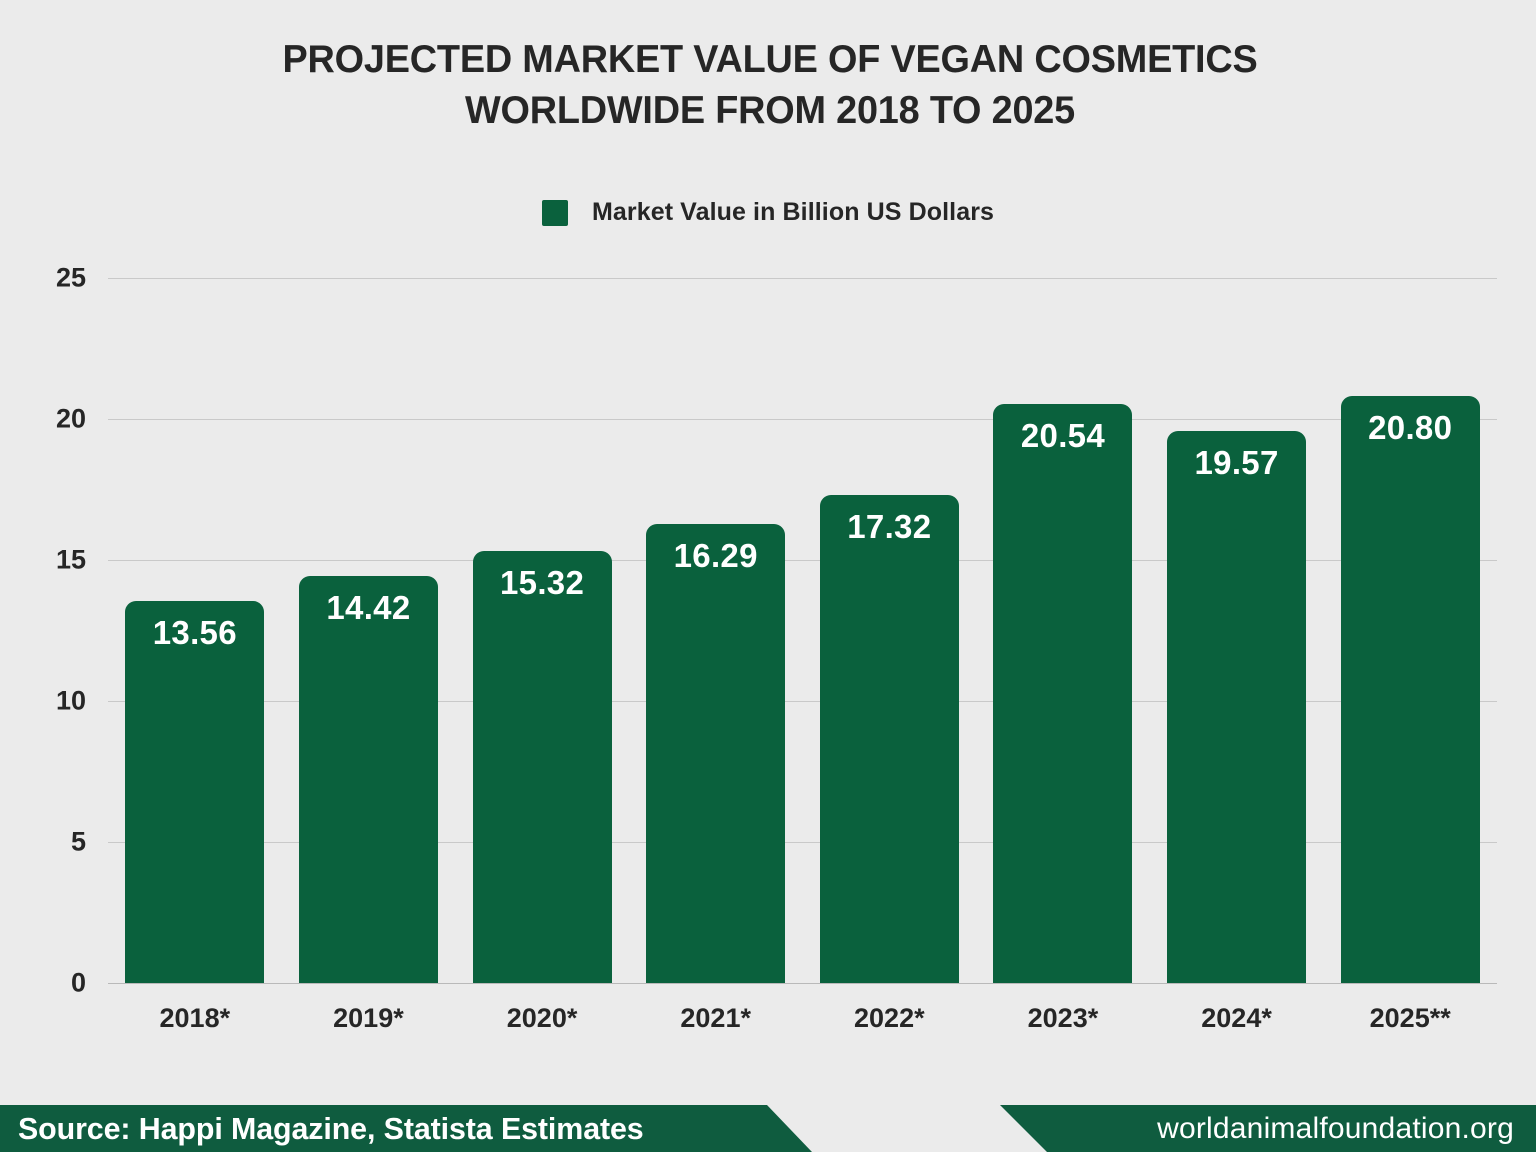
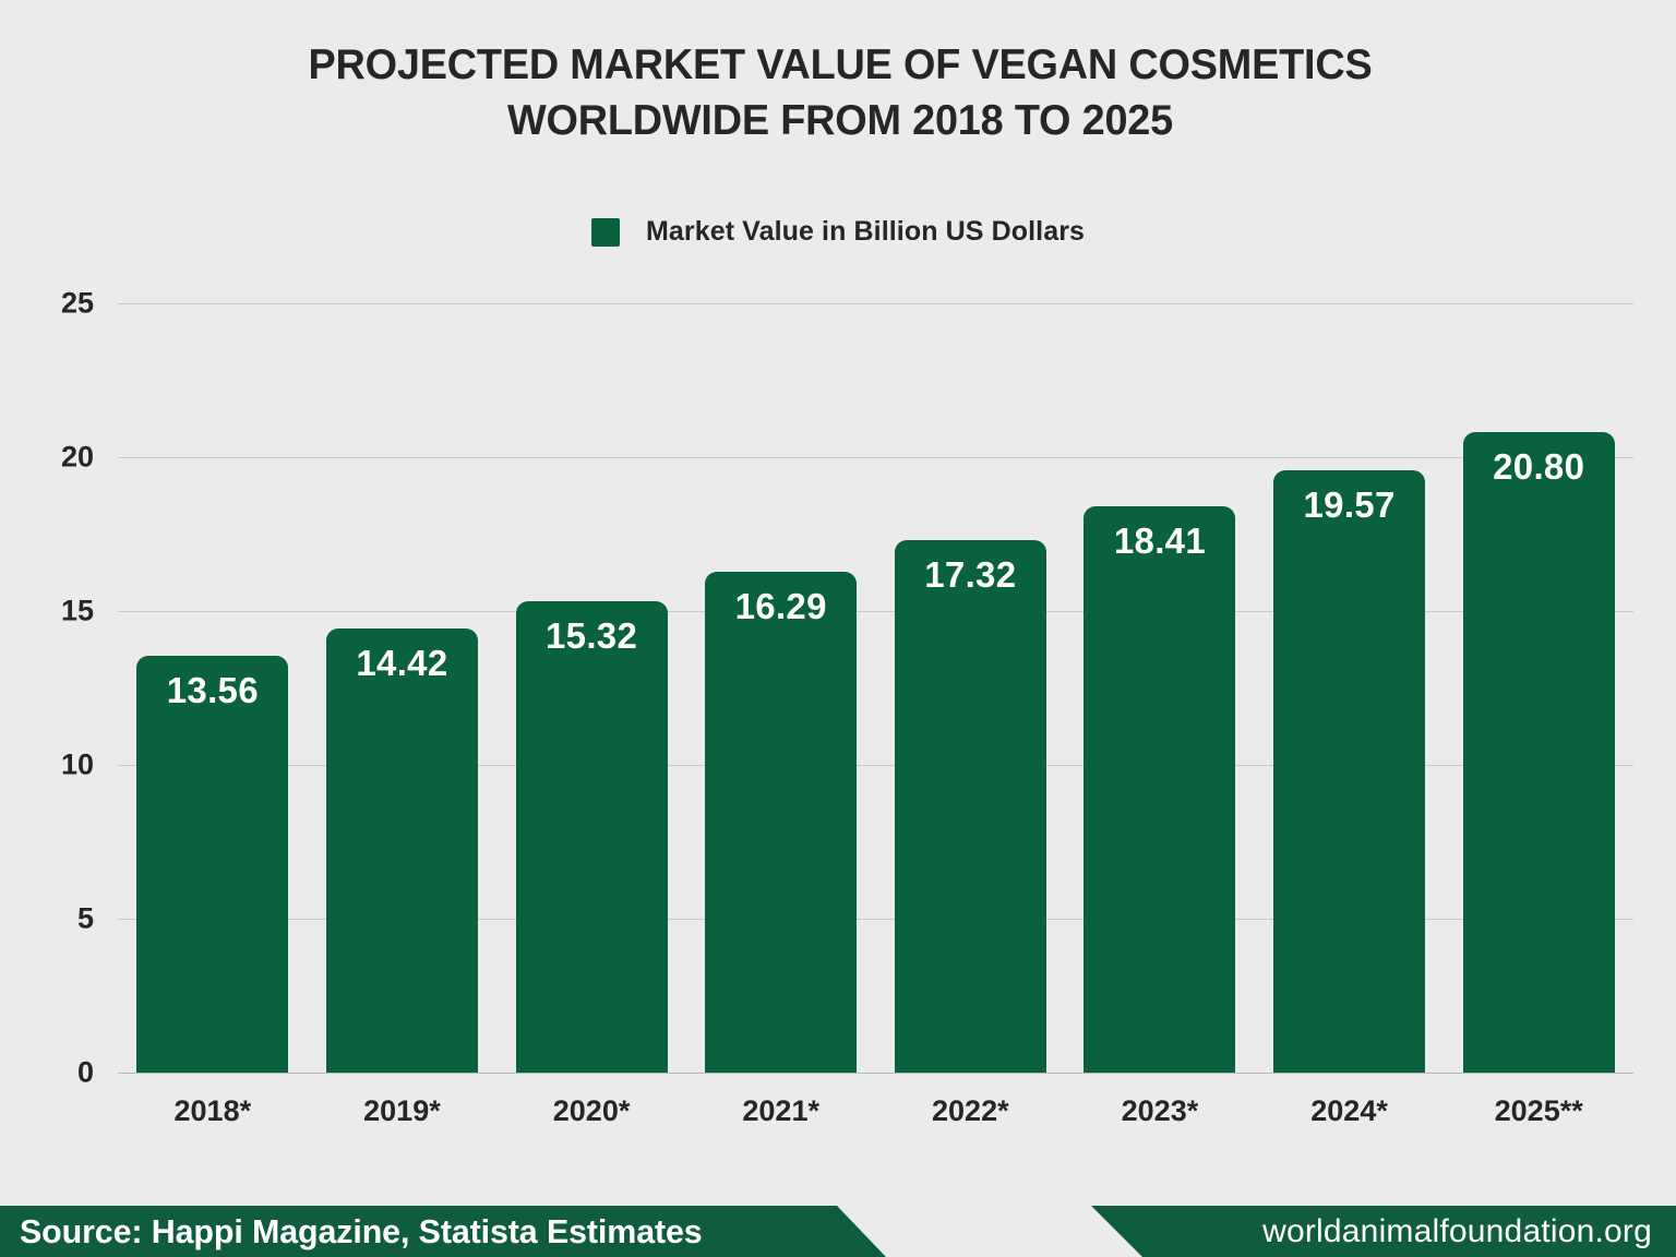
2023*: 20.54 -> 18.41
